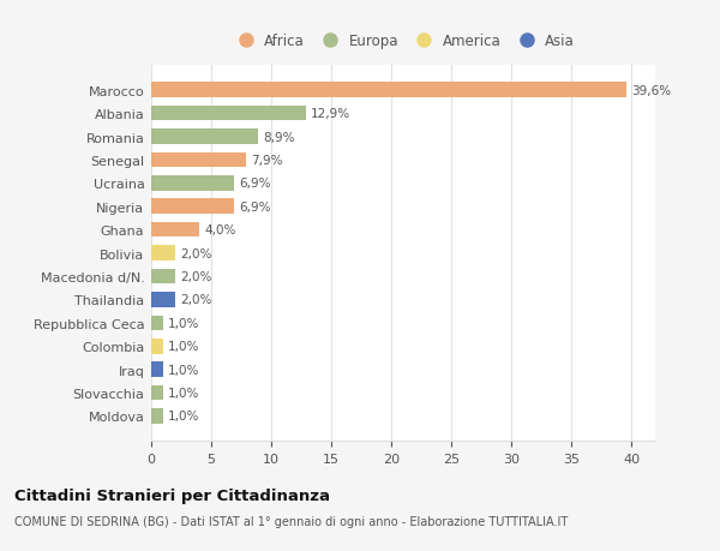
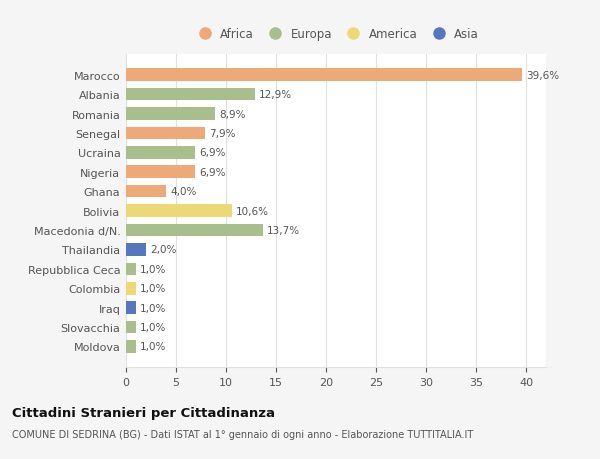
Bolivia: 2,0% -> 10,6%
Macedonia d/N.: 2,0% -> 13,7%
